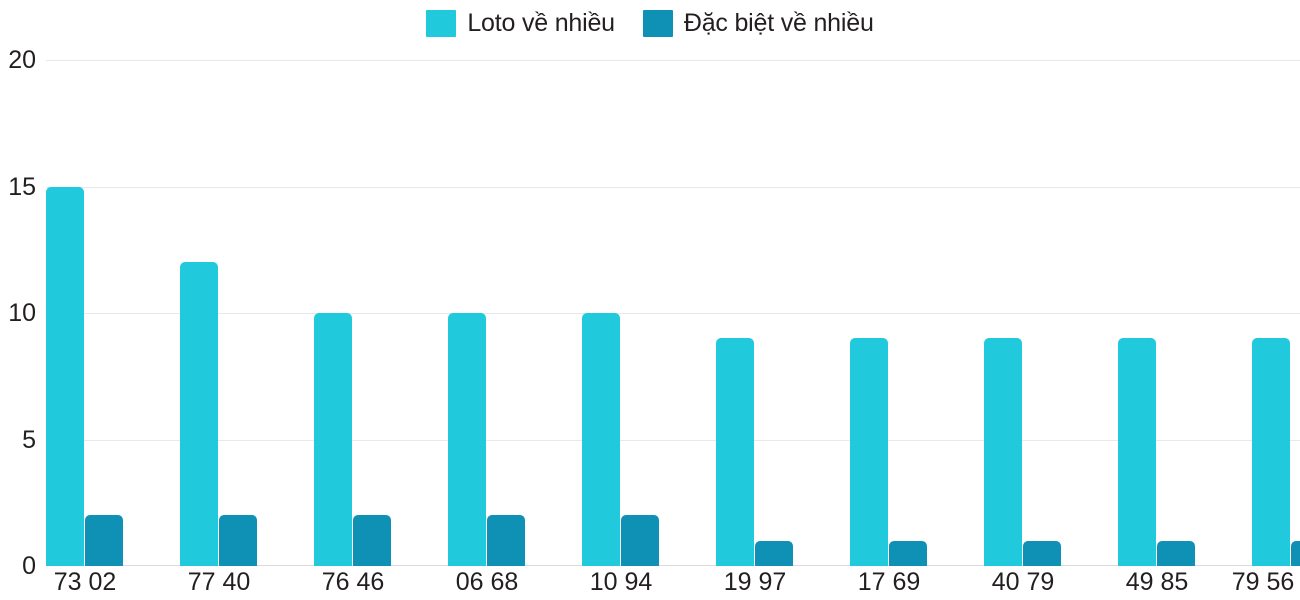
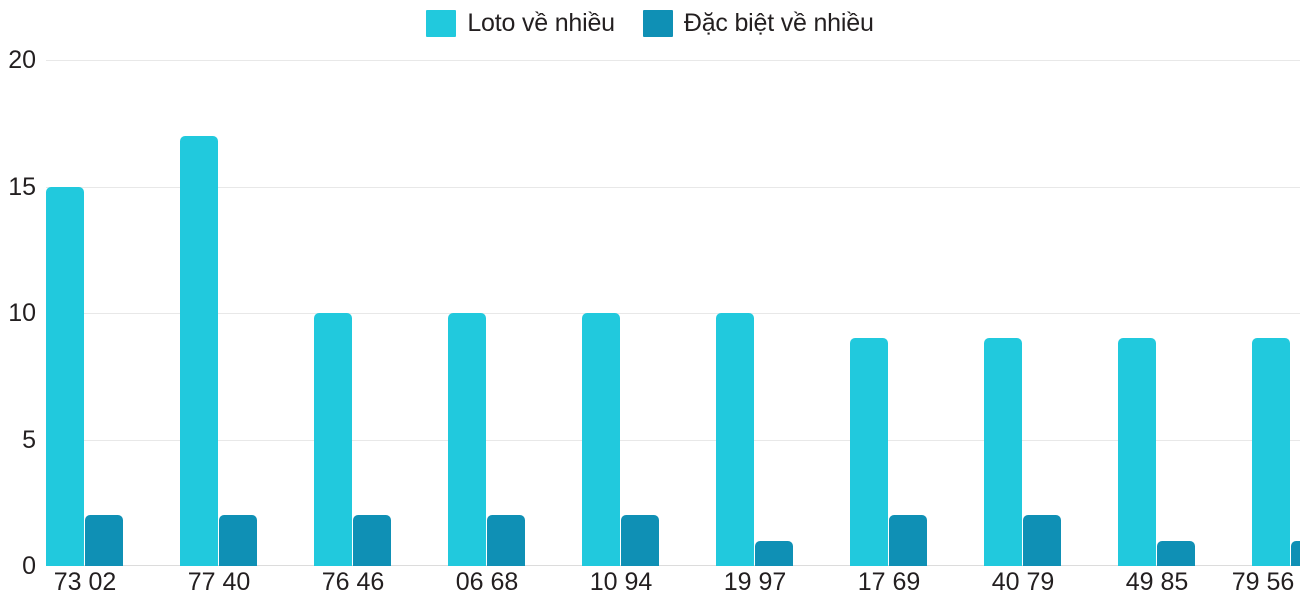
Loto về nhiều/77 40: 12 -> 17
Loto về nhiều/19 97: 9 -> 10
Đặc biệt về nhiều/17 69: 1 -> 2
Đặc biệt về nhiều/40 79: 1 -> 2
